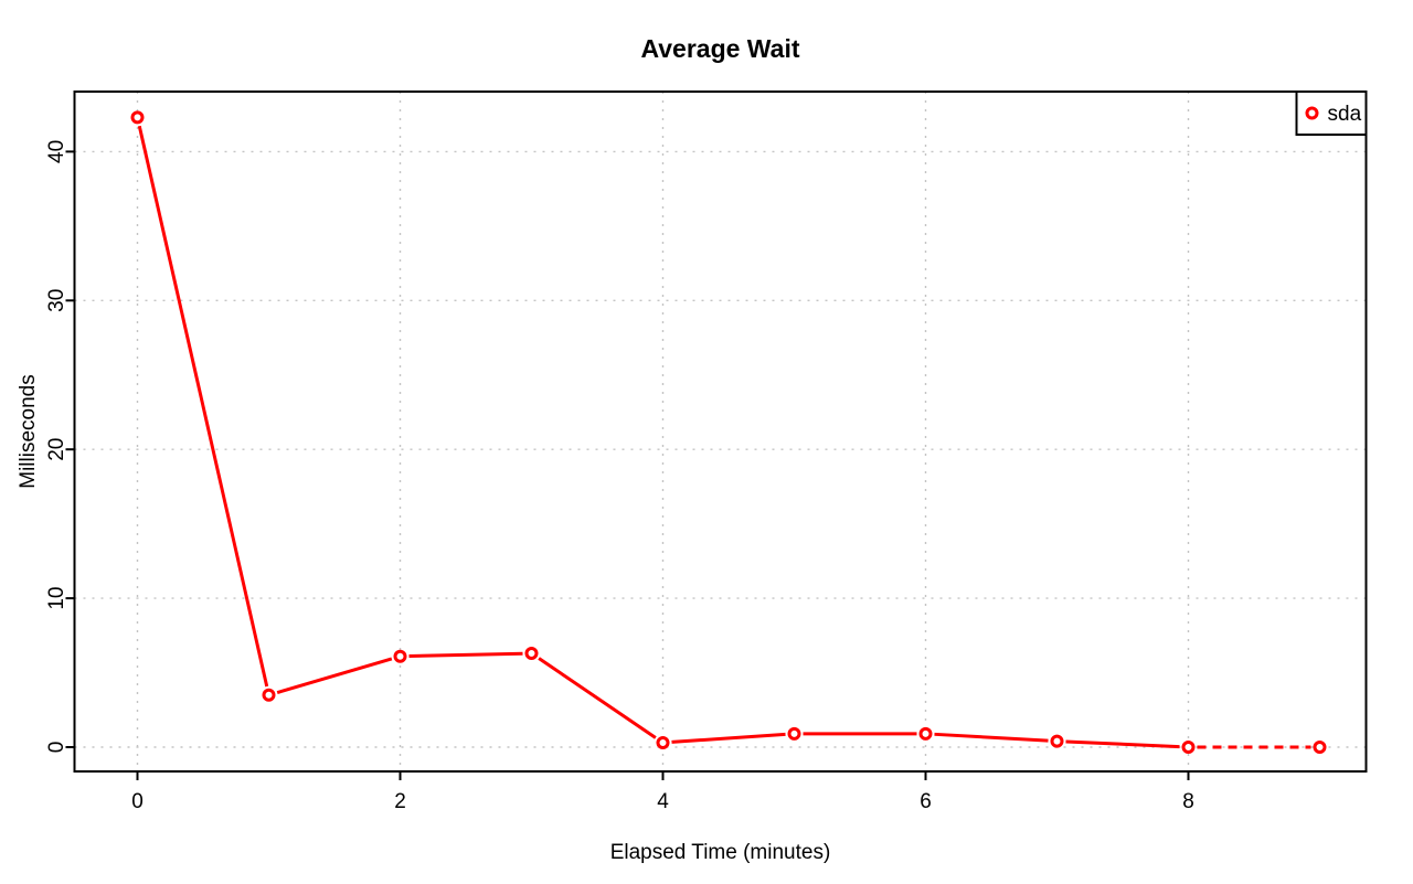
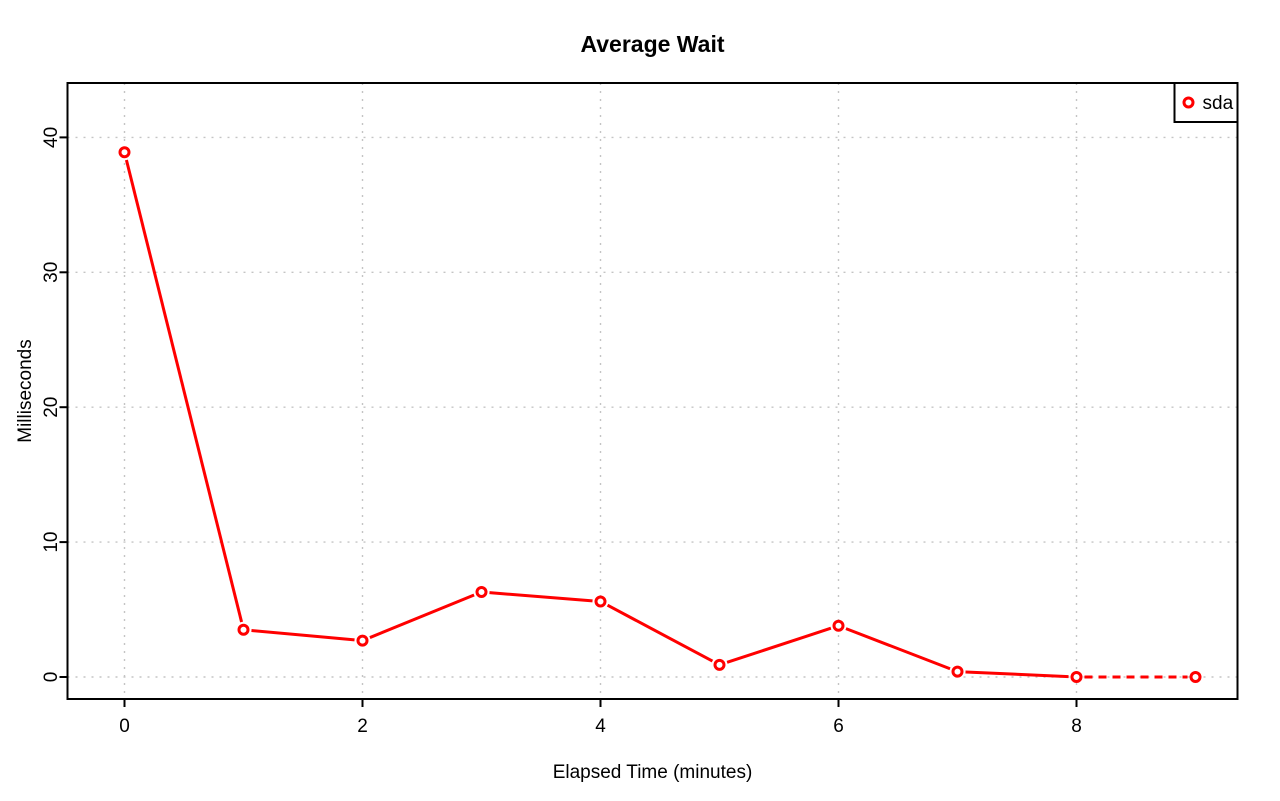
0: 42.3 -> 38.9
2: 6.1 -> 2.7
4: 0.3 -> 5.6
6: 0.9 -> 3.8
